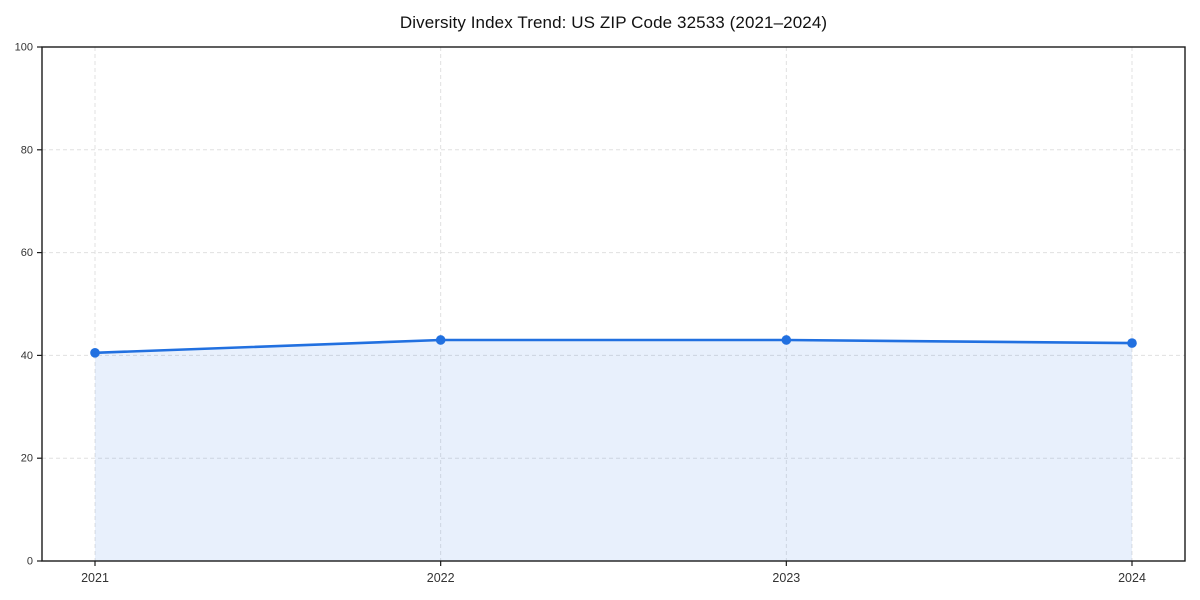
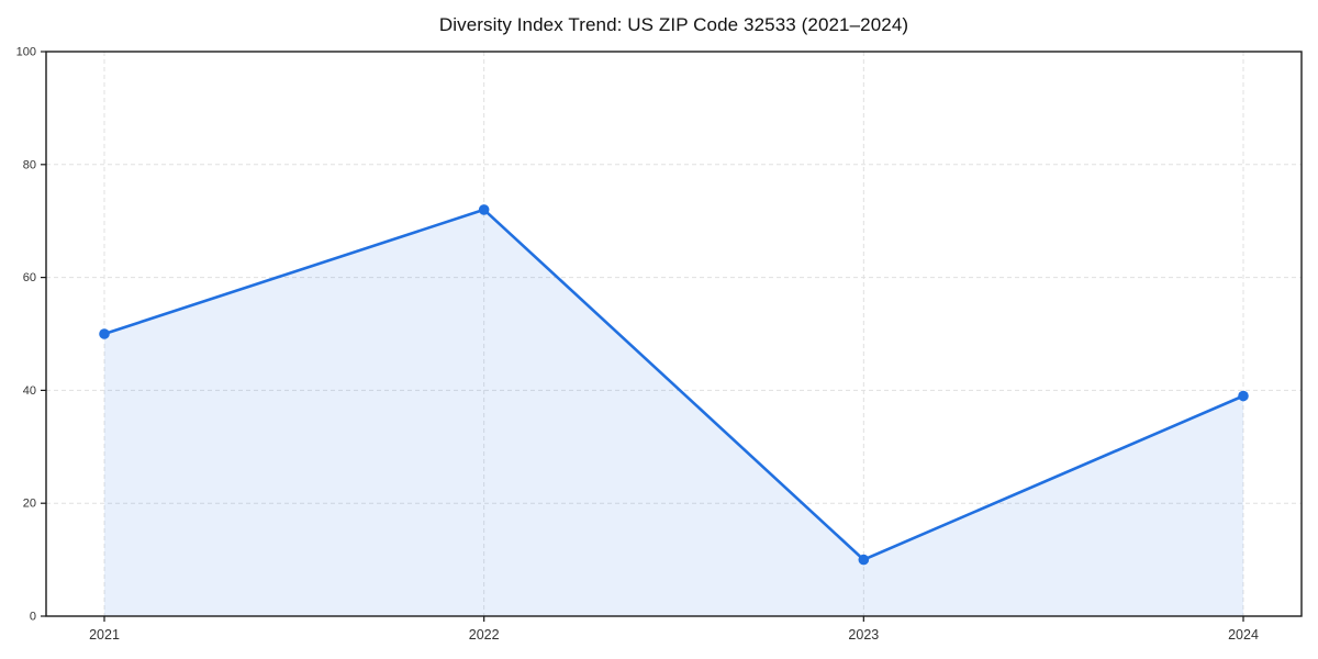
2021: 40 -> 50
2022: 43 -> 72
2023: 43 -> 10
2024: 42 -> 39
